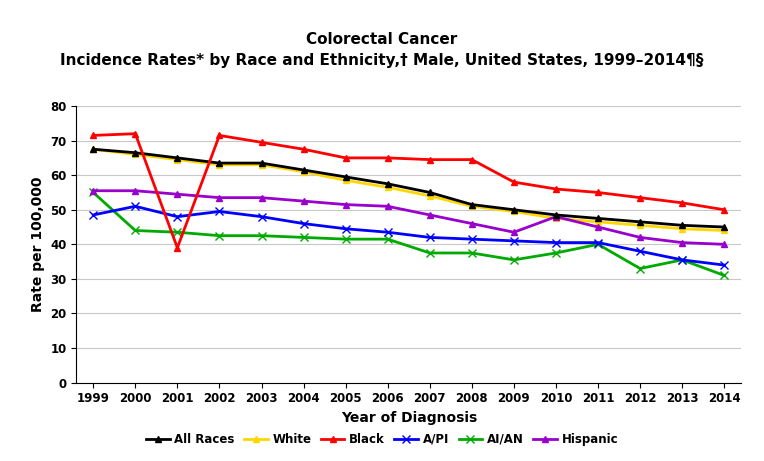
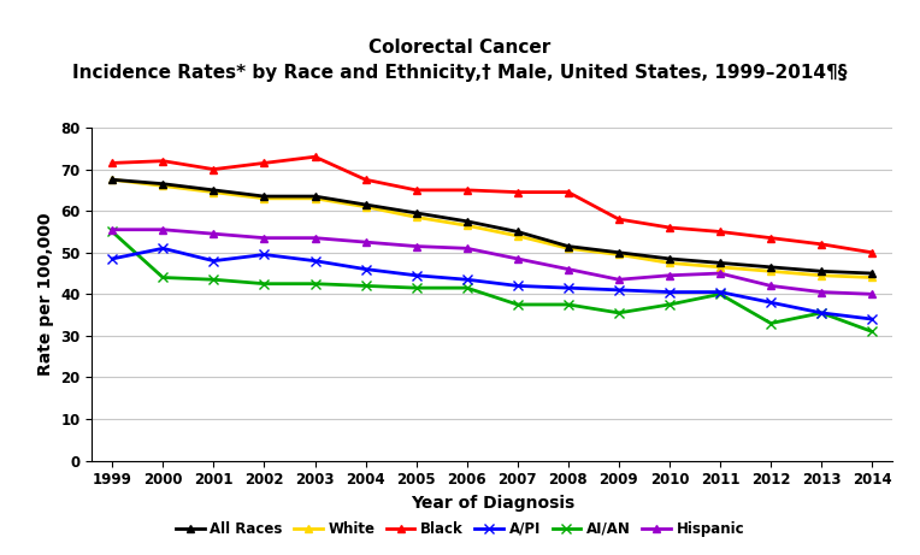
Black/2001: 39.0 -> 70.0
Black/2003: 69.5 -> 73.0
Hispanic/2010: 48.0 -> 44.5
